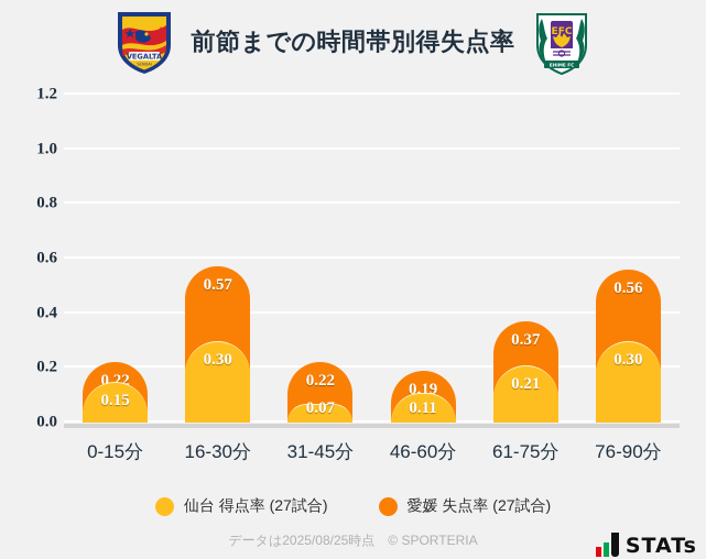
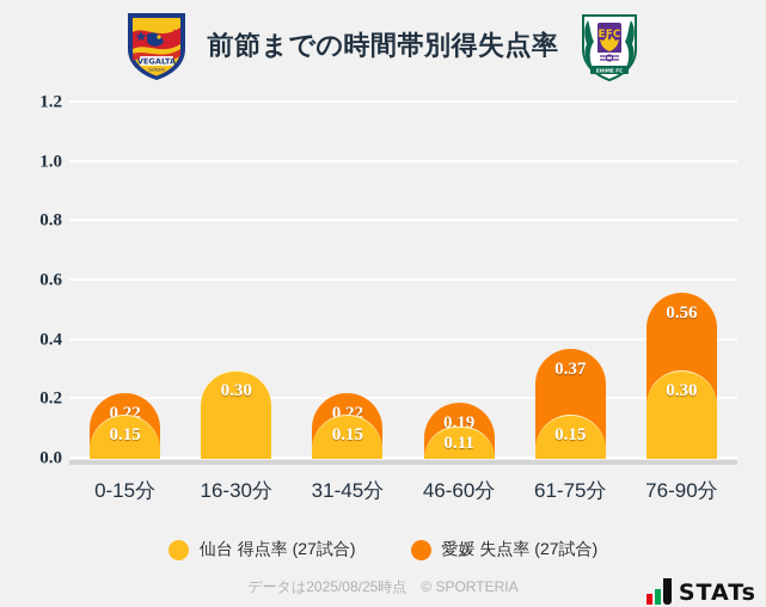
愛媛 失点率 (27試合)/16-30分: 0.57 -> 0.26
仙台 得点率 (27試合)/31-45分: 0.07 -> 0.15
仙台 得点率 (27試合)/61-75分: 0.21 -> 0.15
